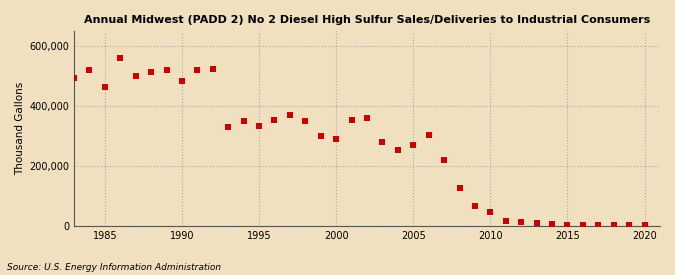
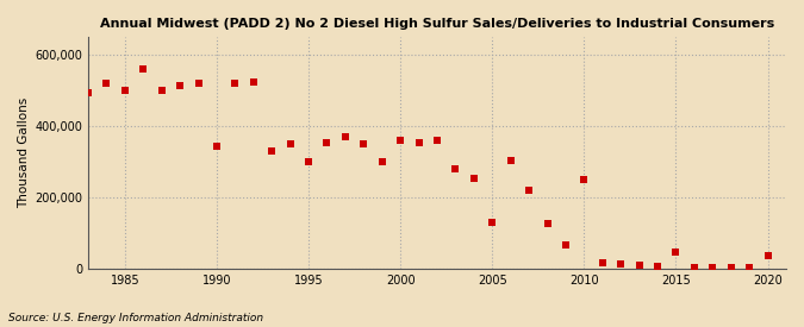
1985: 465,000 -> 500,000
1990: 485,000 -> 345,000
1995: 335,000 -> 300,000
2000: 290,000 -> 360,000
2005: 270,000 -> 130,000
2010: 48,000 -> 250,000
2015: 4,000 -> 45,000
2020: 4,000 -> 35,000
